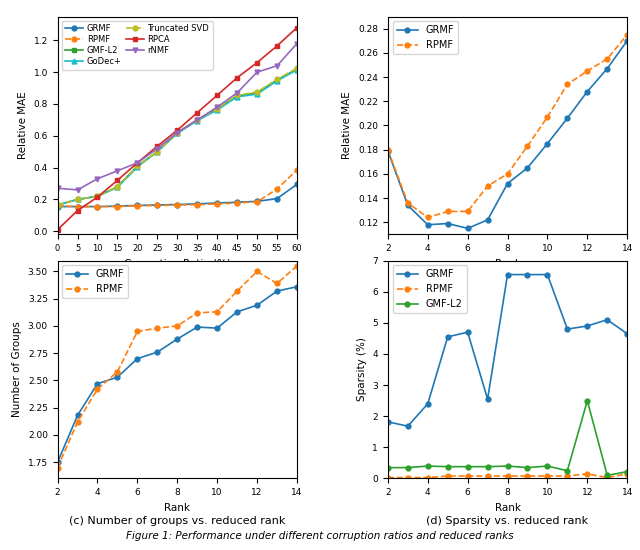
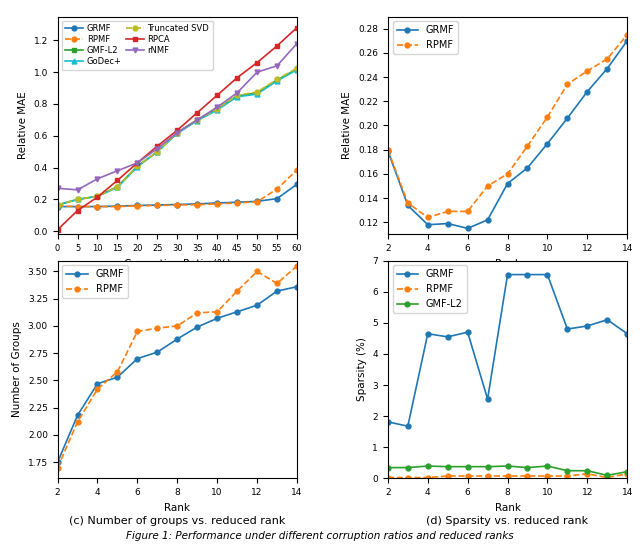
(c) Number of groups vs. reduced rank/GRMF/10: 2.98 -> 3.07
(d) Sparsity vs. reduced rank/GRMF/4: 2.40 -> 4.65
(d) Sparsity vs. reduced rank/GMF-L2/12: 2.50 -> 0.25
